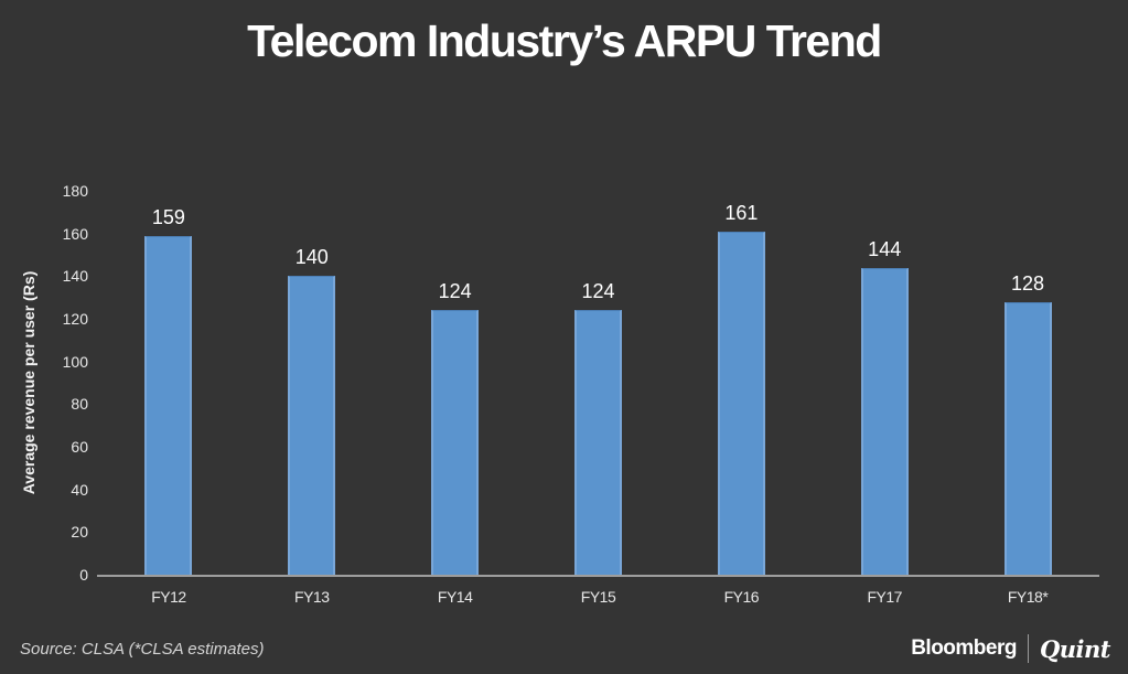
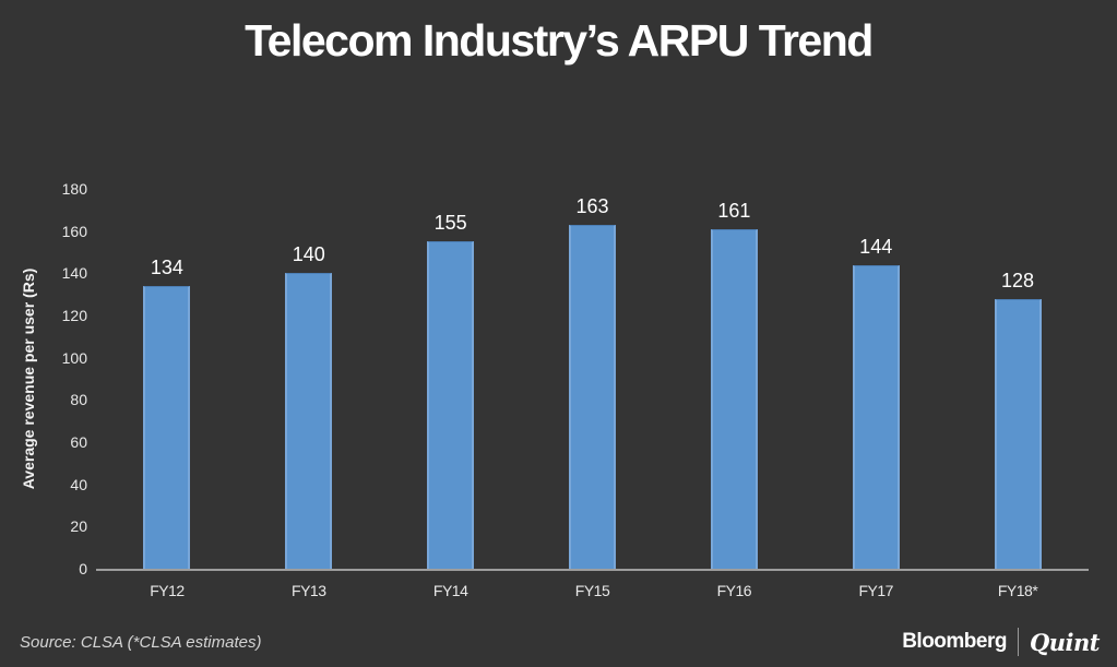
FY12: 159 -> 134
FY14: 124 -> 155
FY15: 124 -> 163
